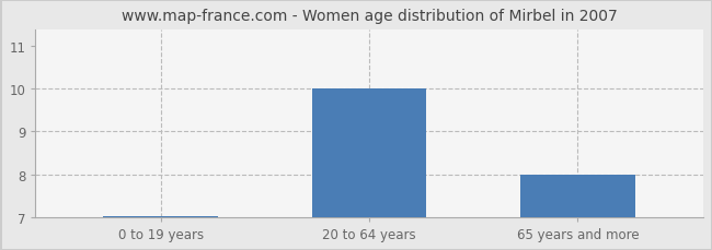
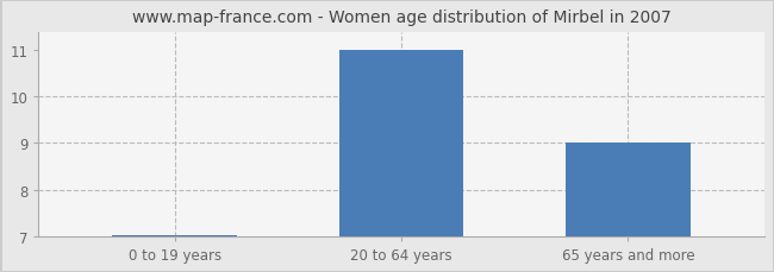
20 to 64 years: 10.00 -> 11.00
65 years and more: 8.00 -> 9.00
